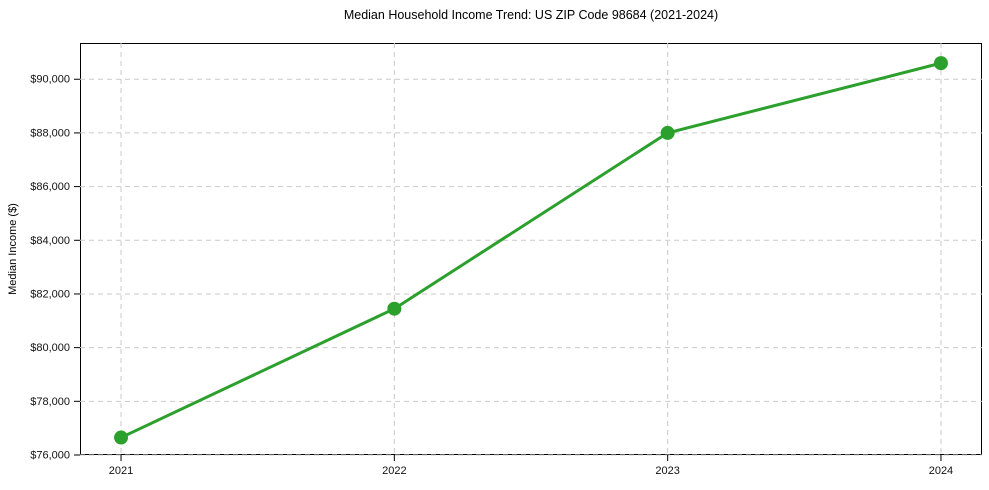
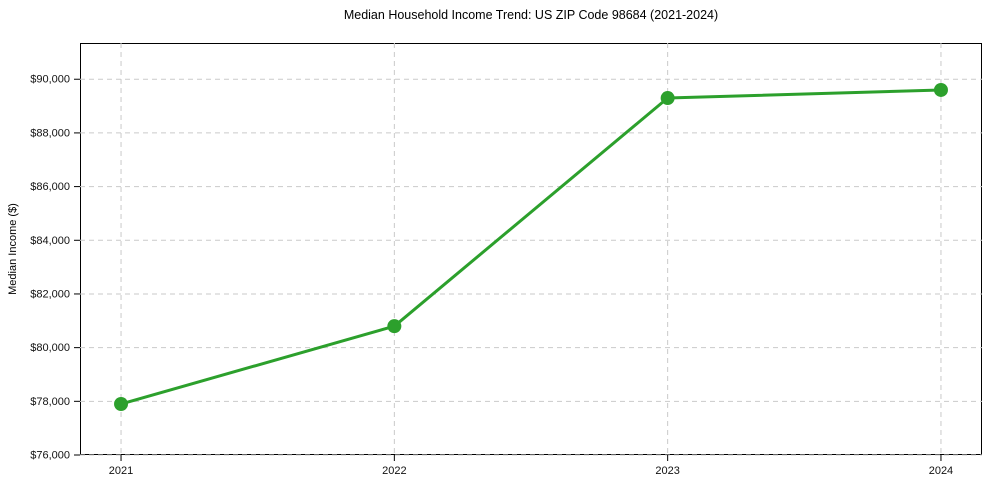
2021: $76600 -> $77900
2022: $81400 -> $80800
2023: $88000 -> $89300
2024: $90600 -> $89600
